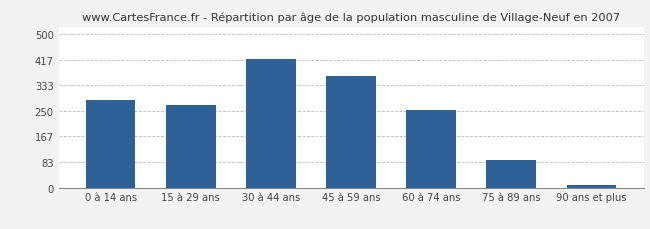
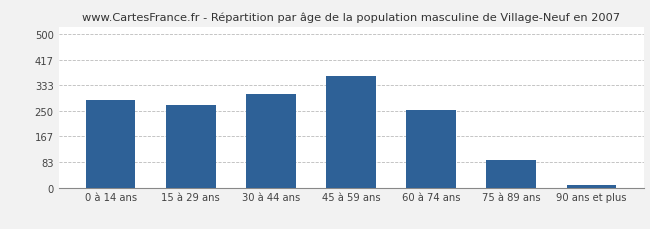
30 à 44 ans: 420 -> 305
